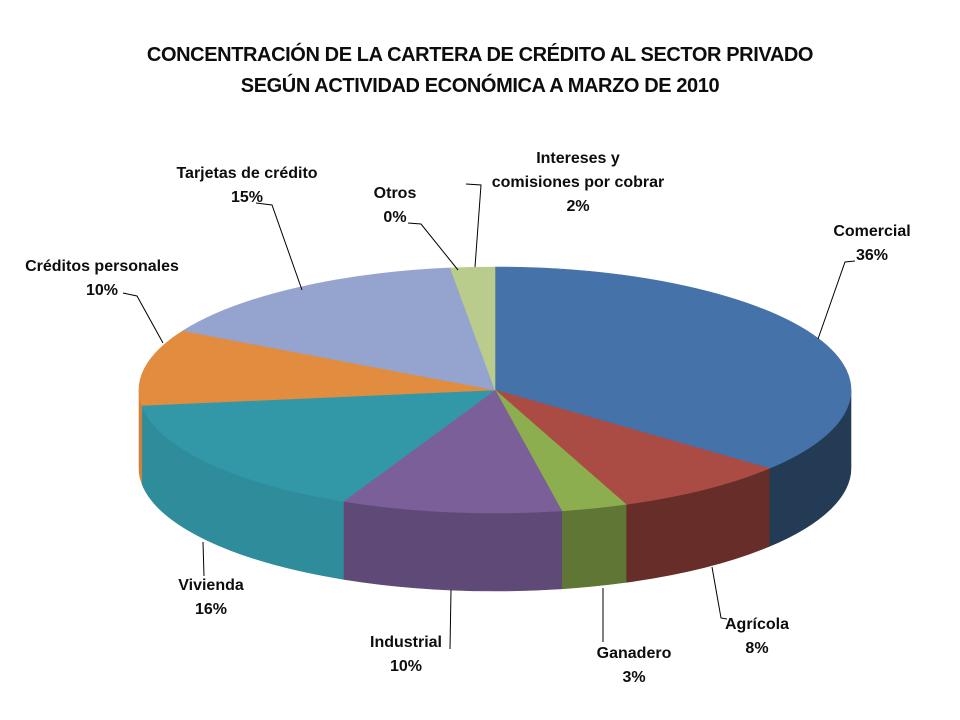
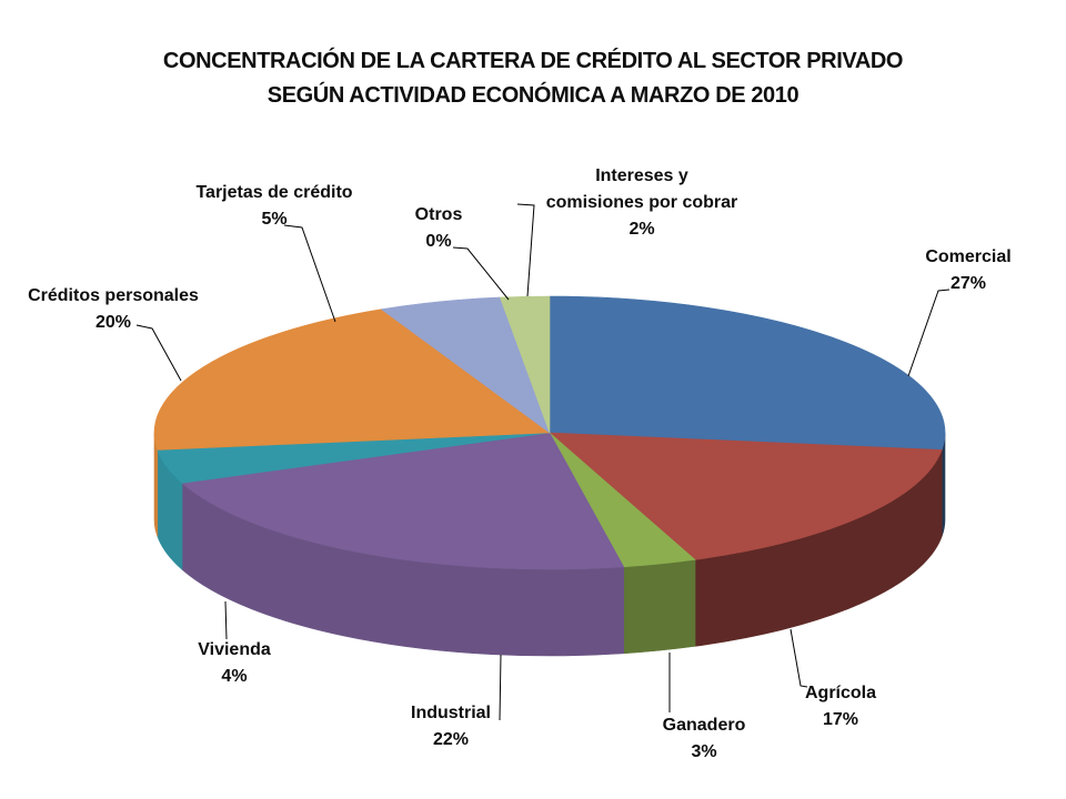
Comercial: 36% -> 27%
Agrícola: 8% -> 17%
Industrial: 10% -> 22%
Vivienda: 16% -> 4%
Créditos personales: 10% -> 20%
Tarjetas de crédito: 15% -> 5%
